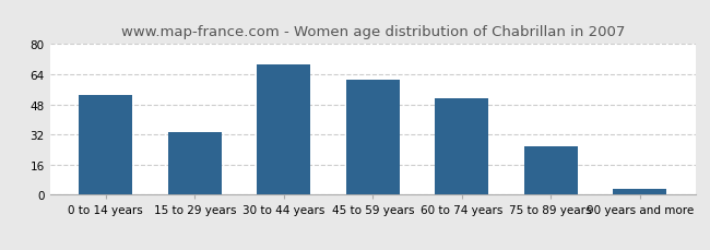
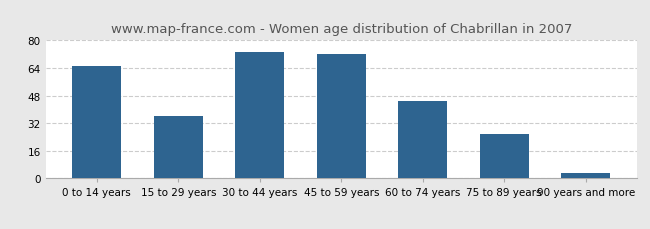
0 to 14 years: 53 -> 65
15 to 29 years: 33 -> 36
30 to 44 years: 69 -> 73
45 to 59 years: 61 -> 72
60 to 74 years: 51 -> 45
